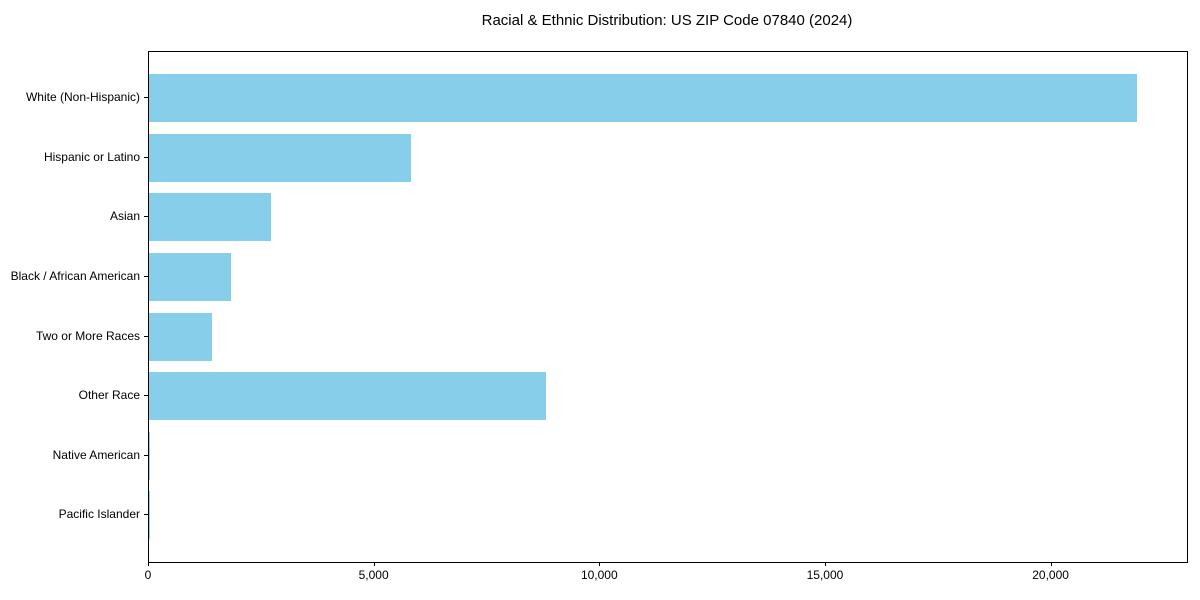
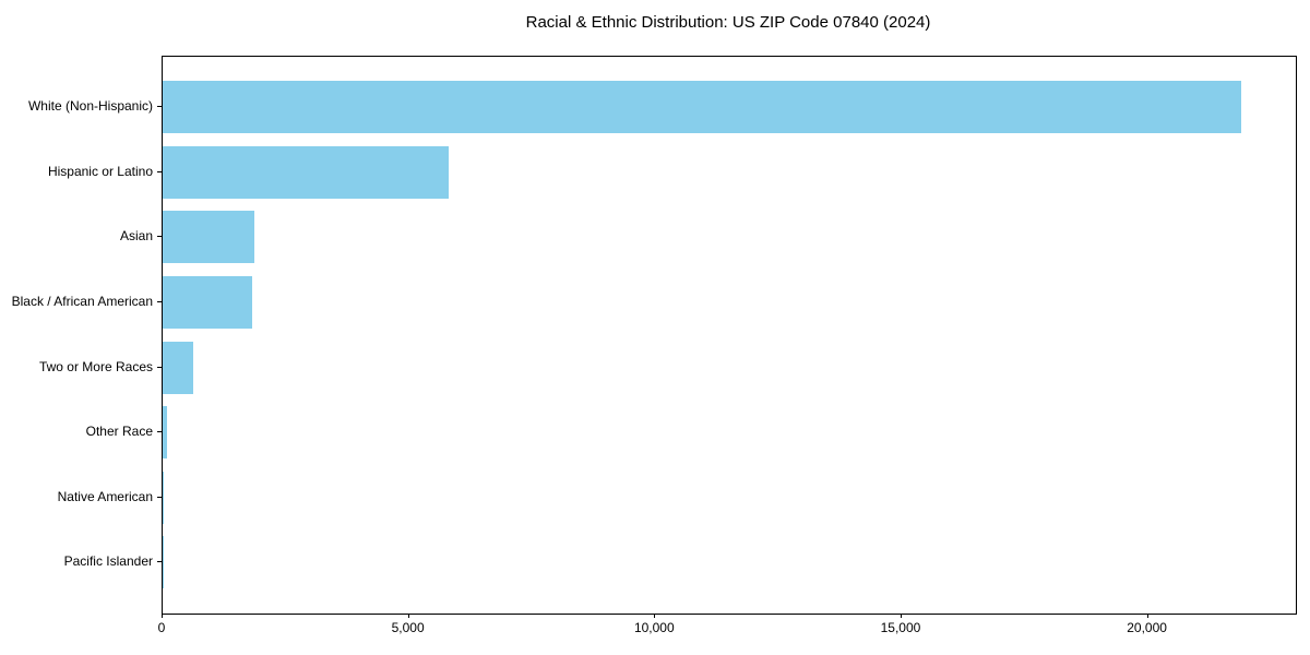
Asian: 2700 -> 1900
Two or More Races: 1400 -> 600
Other Race: 8800 -> 100
